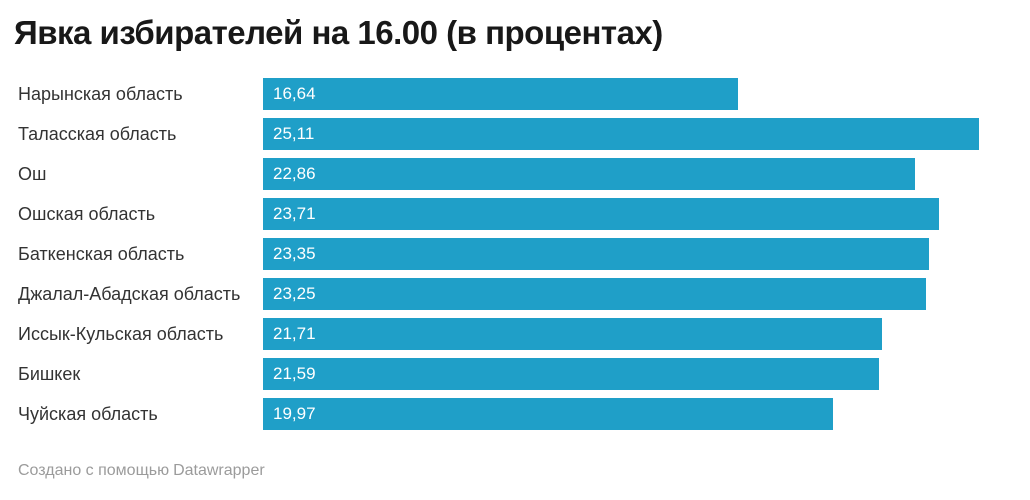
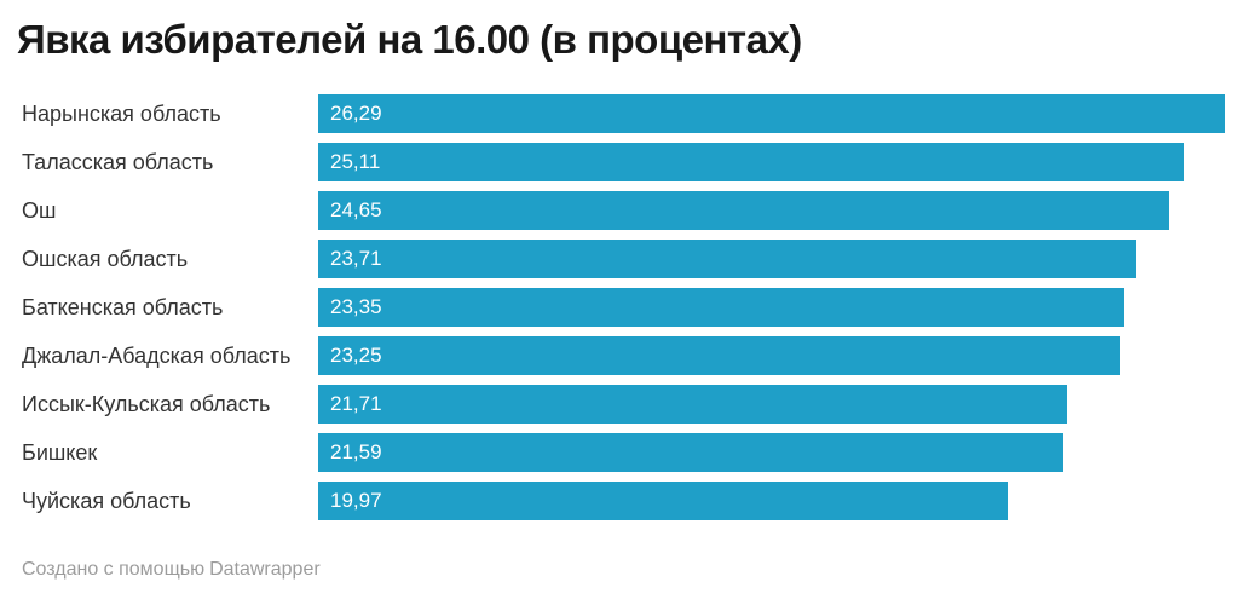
Нарынская область: 16,64 -> 26,29
Ош: 22,86 -> 24,65
